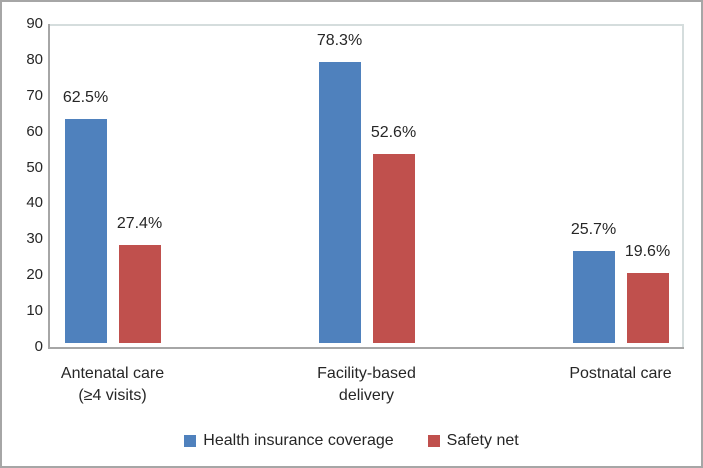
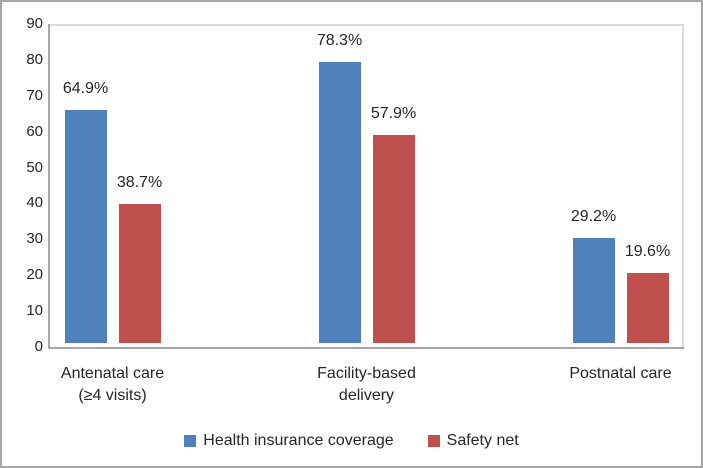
Health insurance coverage/Antenatal care (≥4 visits): 62.5% -> 64.9%
Safety net/Antenatal care (≥4 visits): 27.4% -> 38.7%
Safety net/Facility-based delivery: 52.6% -> 57.9%
Health insurance coverage/Postnatal care: 25.7% -> 29.2%
